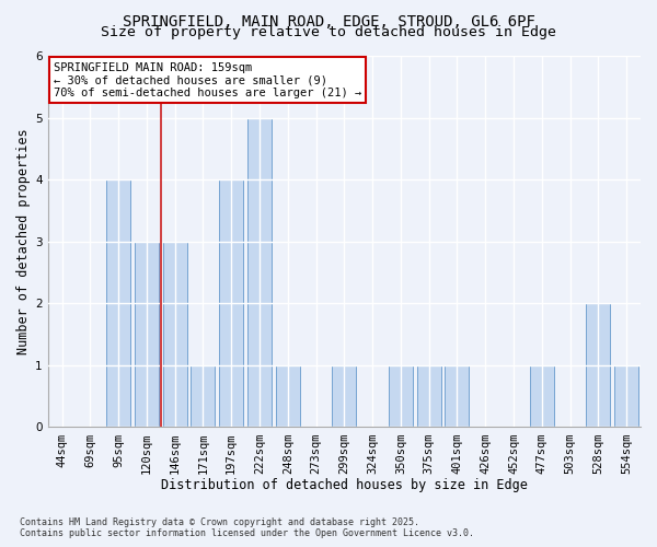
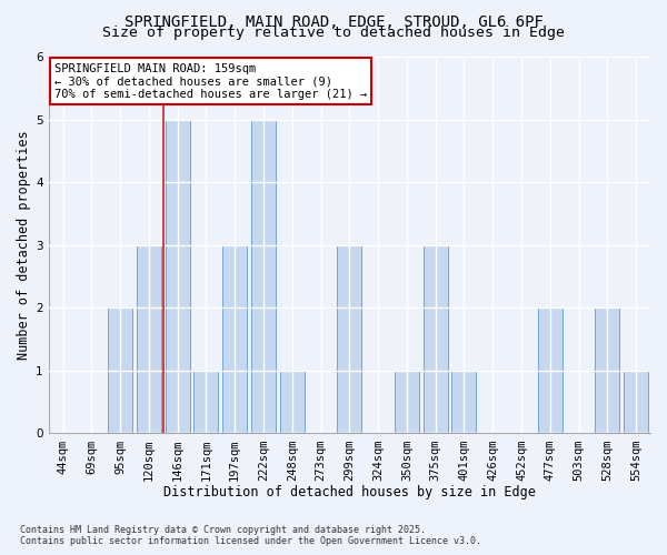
95sqm: 4 -> 2
146sqm: 3 -> 5
197sqm: 4 -> 3
299sqm: 1 -> 3
375sqm: 1 -> 3
477sqm: 1 -> 2
